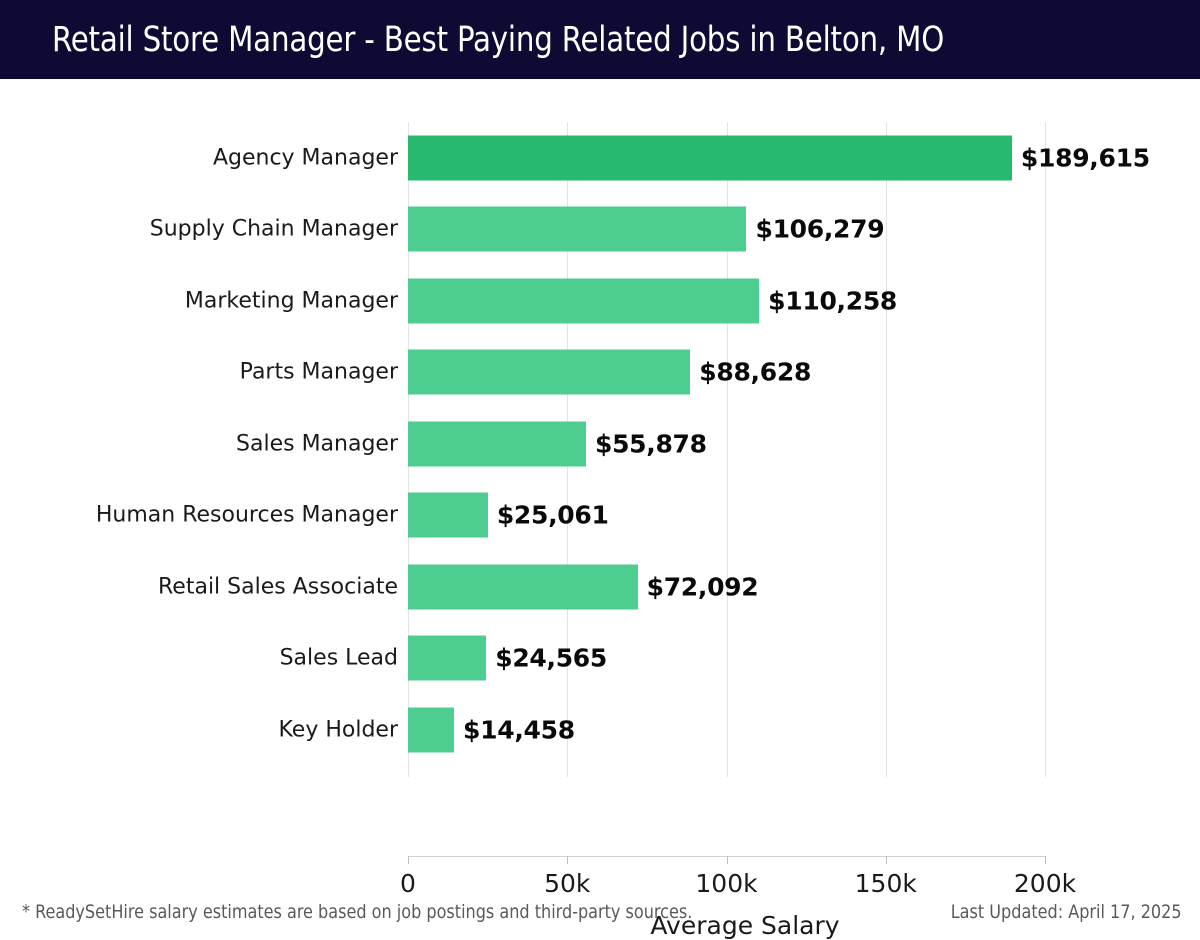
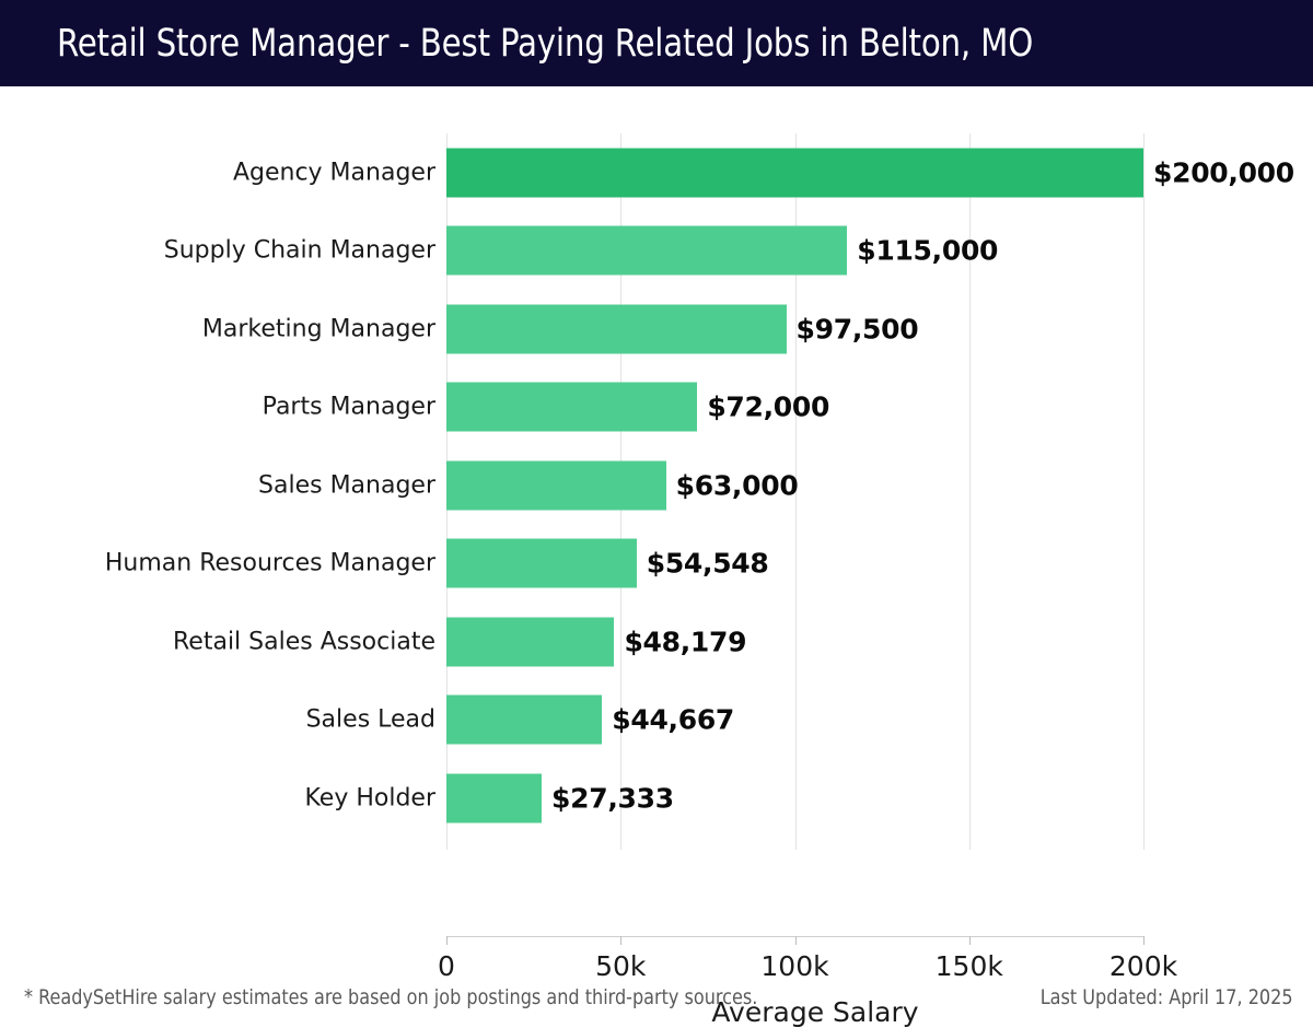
Agency Manager: $189,615 -> $200,000
Supply Chain Manager: $106,279 -> $115,000
Marketing Manager: $110,258 -> $97,500
Parts Manager: $88,628 -> $72,000
Sales Manager: $55,878 -> $63,000
Human Resources Manager: $25,061 -> $54,548
Retail Sales Associate: $72,092 -> $48,179
Sales Lead: $24,565 -> $44,667
Key Holder: $14,458 -> $27,333
